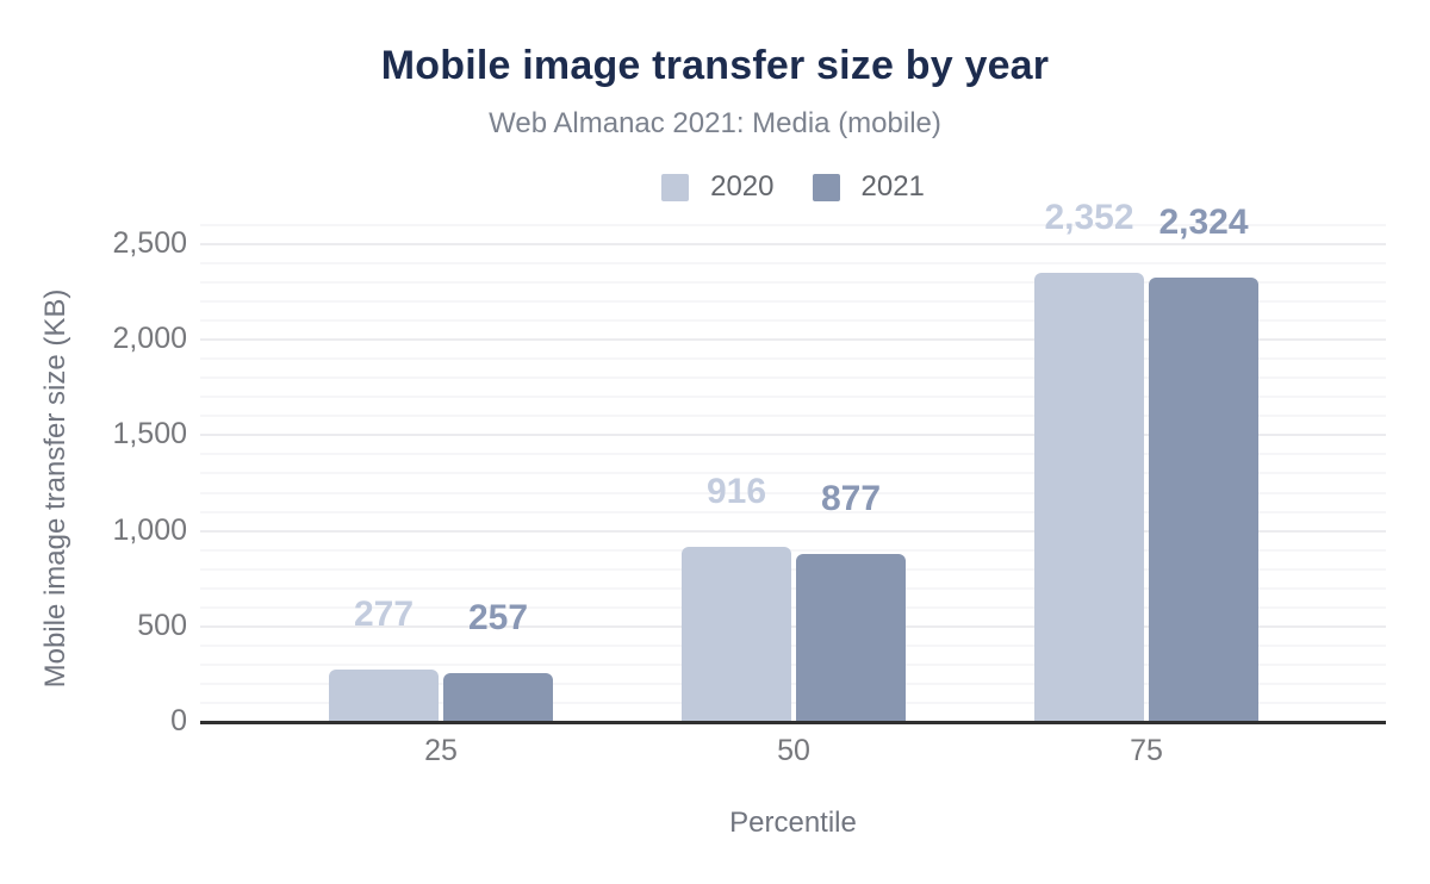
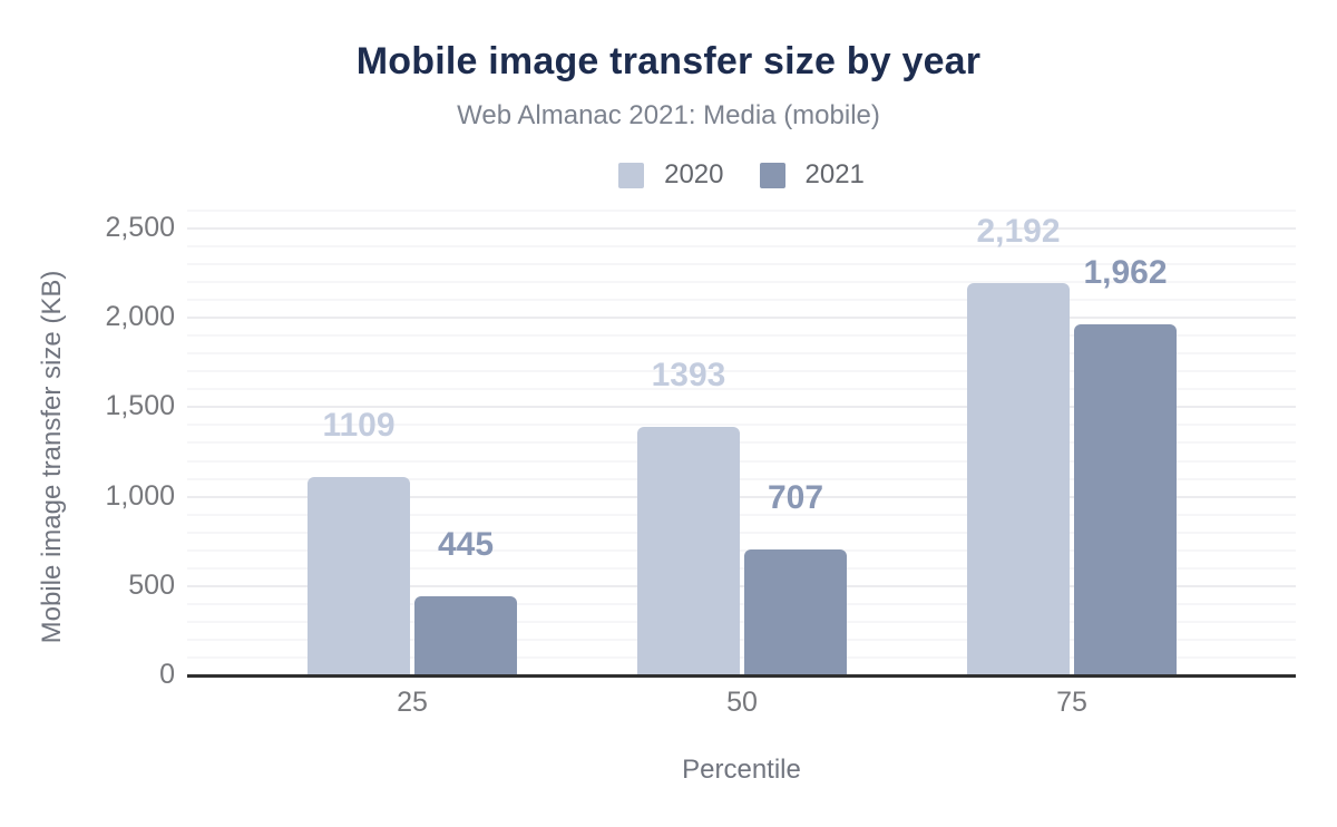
2020/25: 277 -> 1109
2021/25: 257 -> 445
2020/50: 916 -> 1393
2021/50: 877 -> 707
2020/75: 2,352 -> 2,192
2021/75: 2,324 -> 1,962
